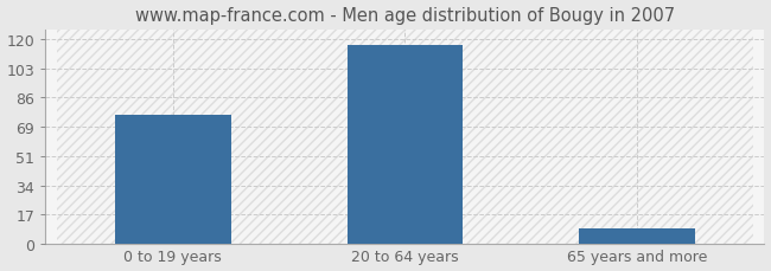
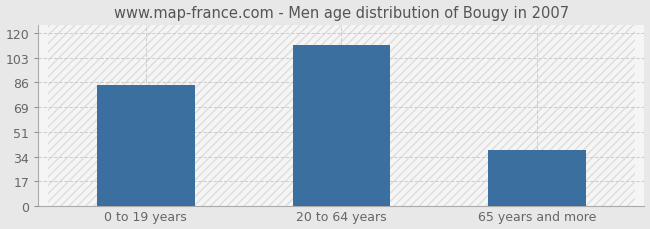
0 to 19 years: 76 -> 84
20 to 64 years: 117 -> 112
65 years and more: 9 -> 39
